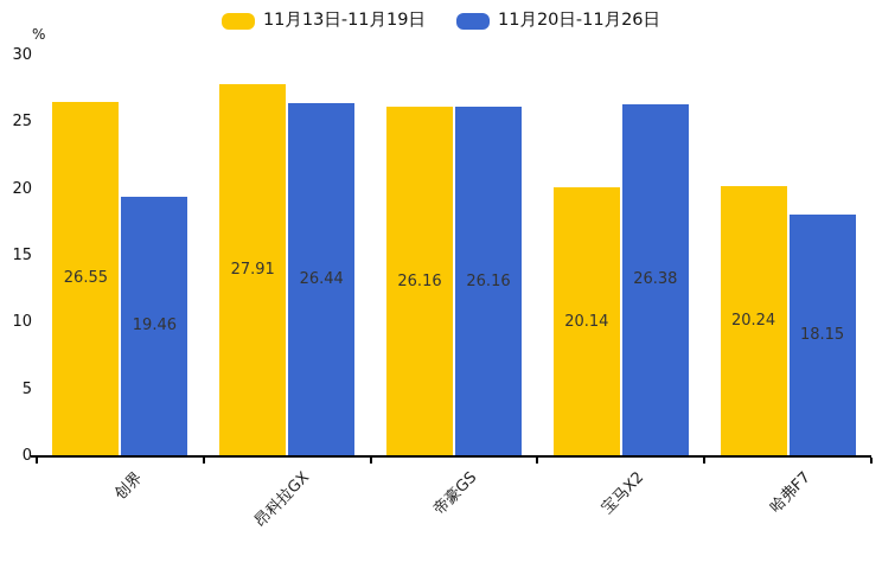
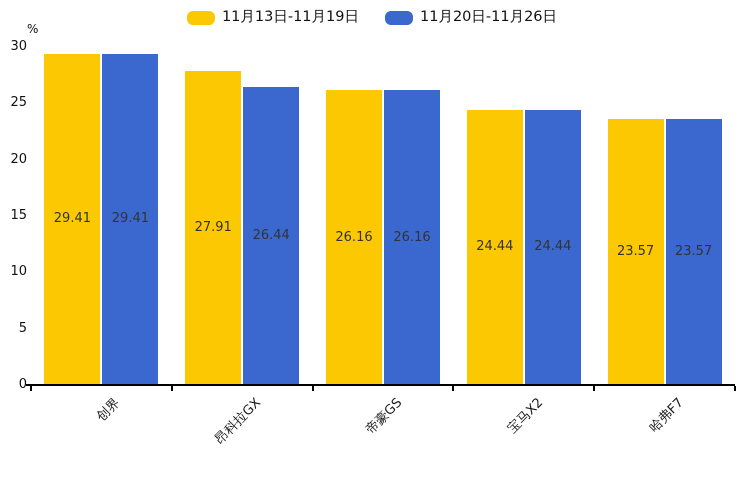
11月13日-11月19日/创界: 26.55 -> 29.41
11月20日-11月26日/创界: 19.46 -> 29.41
11月13日-11月19日/宝马X2: 20.14 -> 24.44
11月20日-11月26日/宝马X2: 26.38 -> 24.44
11月13日-11月19日/哈弗F7: 20.24 -> 23.57
11月20日-11月26日/哈弗F7: 18.15 -> 23.57
